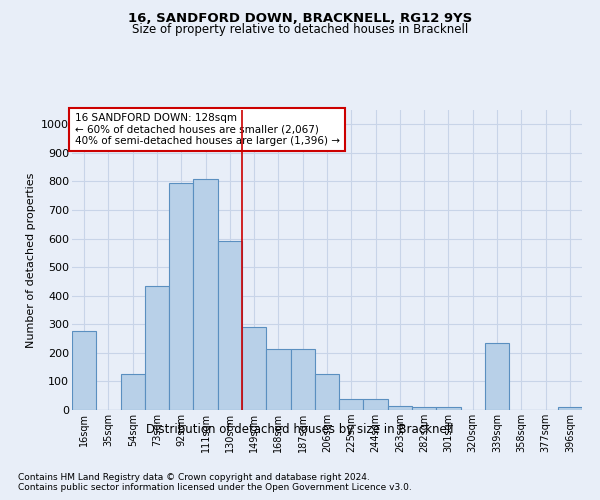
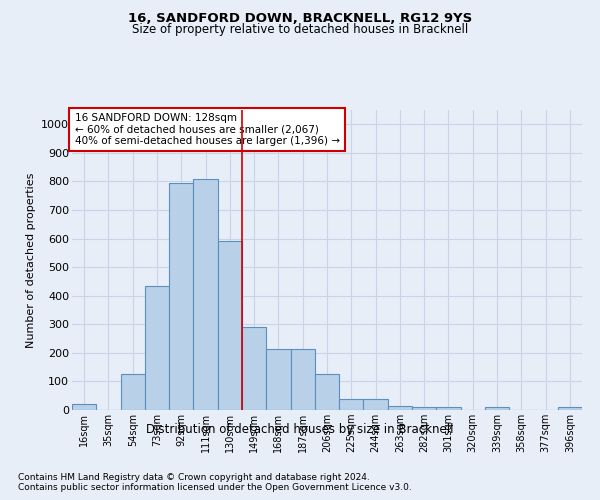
16sqm: 275 -> 20
339sqm: 235 -> 10
